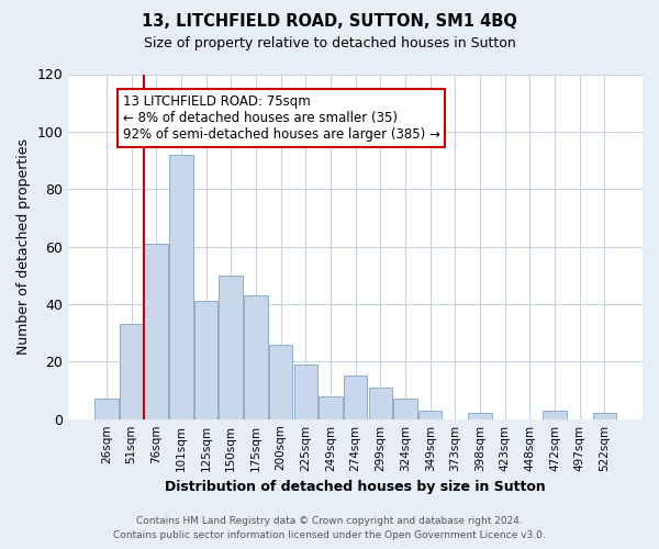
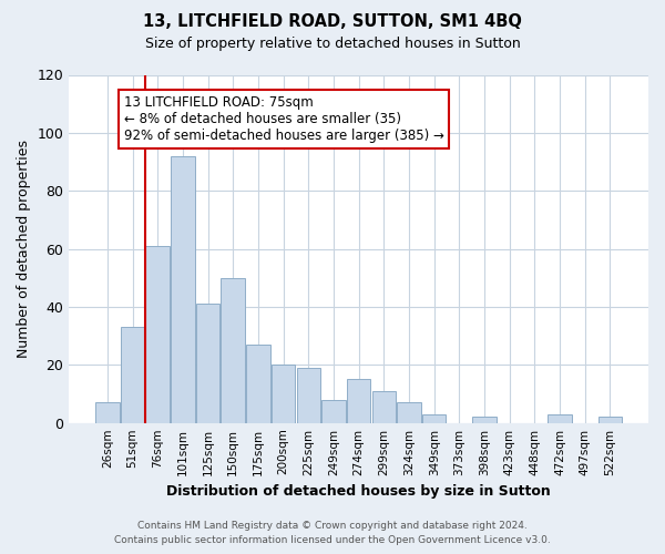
175sqm: 43 -> 27
200sqm: 26 -> 20
